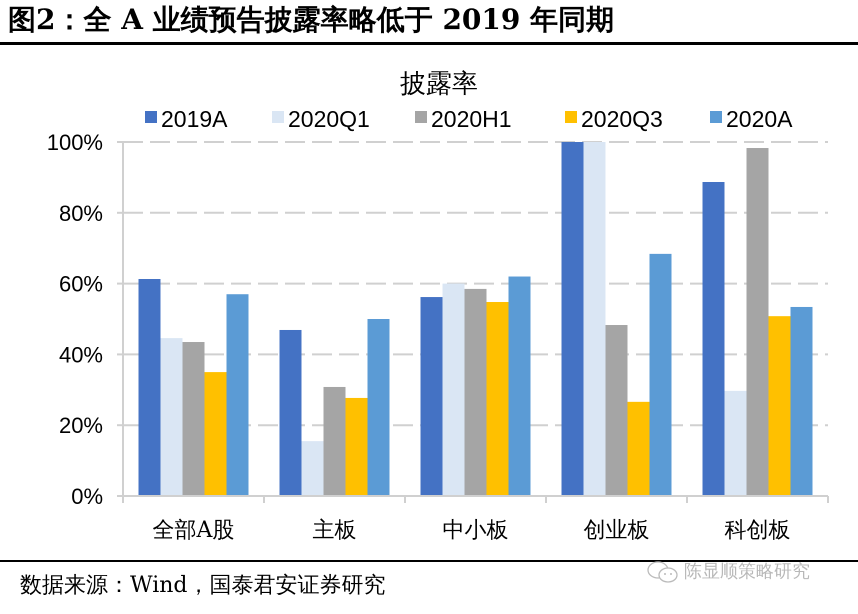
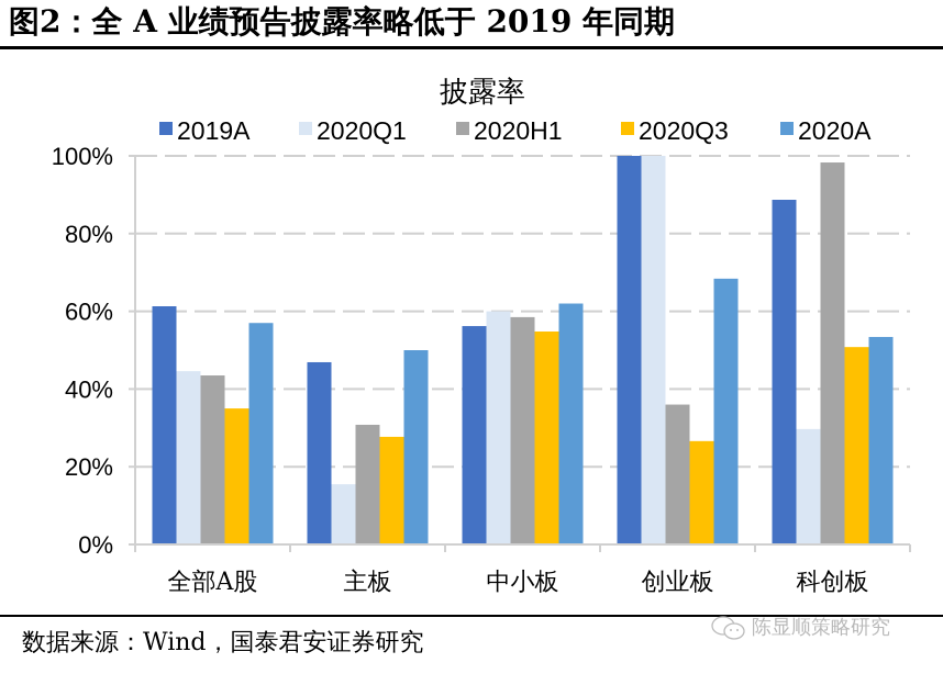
2020H1/创业板: 48% -> 36%
